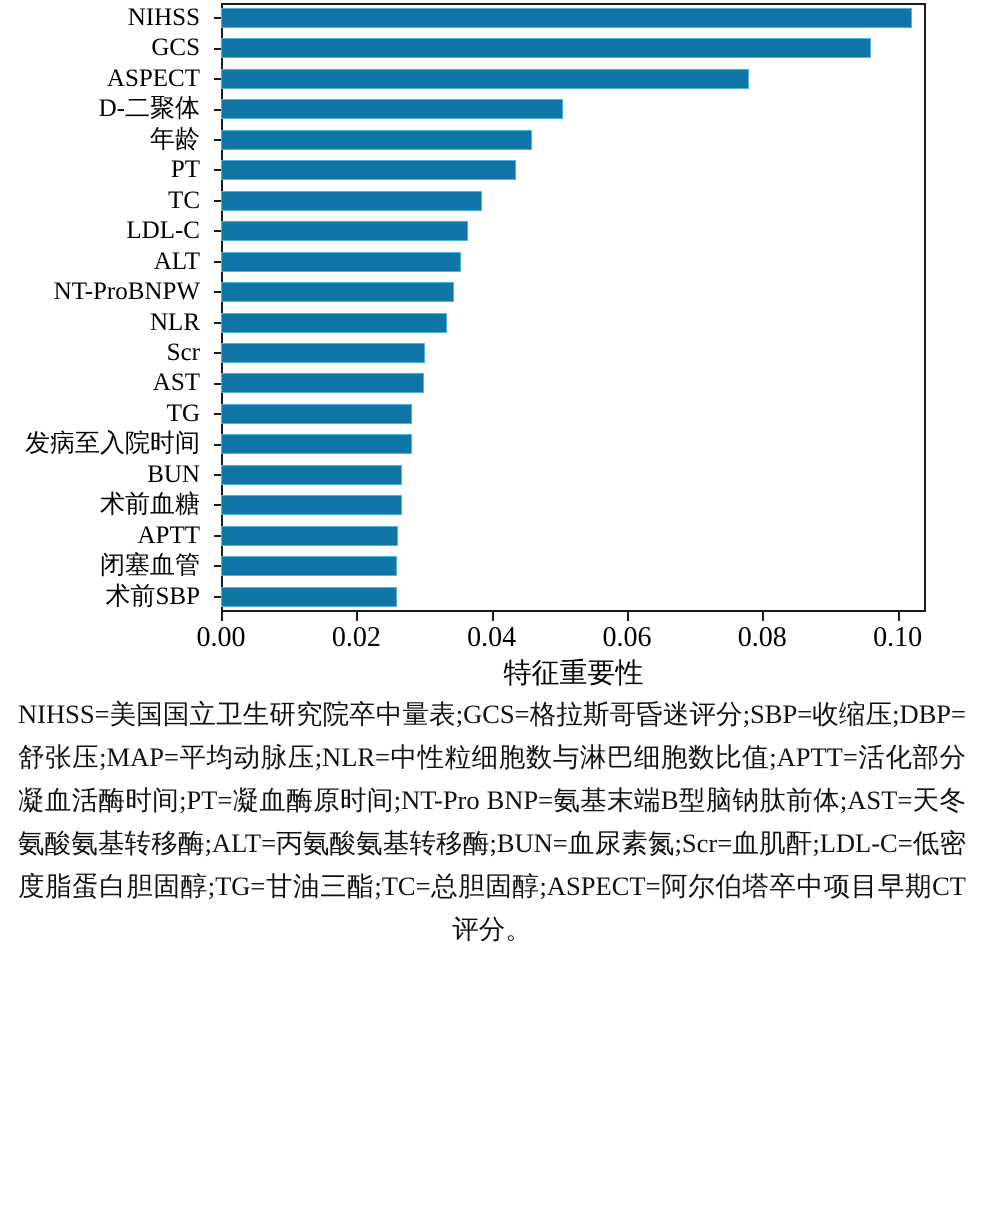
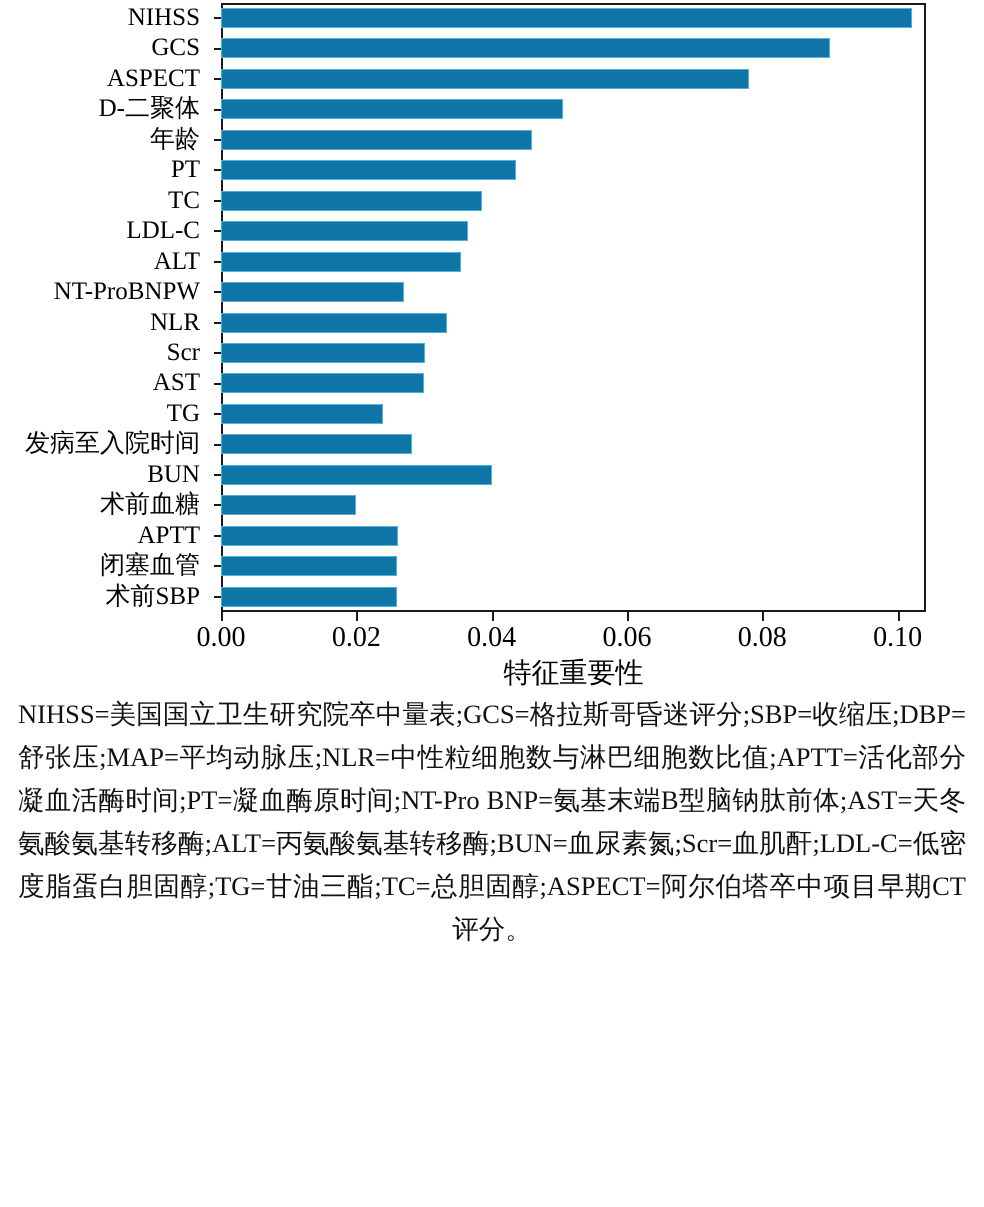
GCS: 0.096 -> 0.090
NT-ProBNPW: 0.035 -> 0.027
TG: 0.028 -> 0.024
BUN: 0.027 -> 0.040
术前血糖: 0.027 -> 0.020
